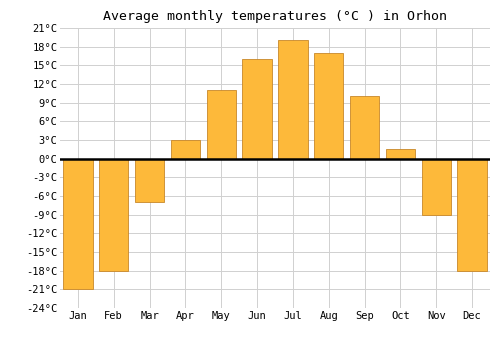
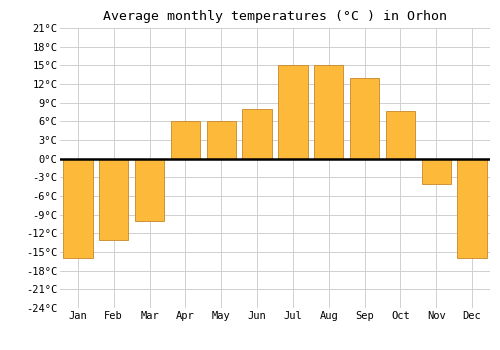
Jan: -21.0°C -> -16.0°C
Feb: -18.0°C -> -13.0°C
Mar: -7.0°C -> -10.0°C
Apr: 3.0°C -> 6.0°C
May: 11.0°C -> 6.0°C
Jun: 16.0°C -> 8.0°C
Jul: 19.0°C -> 15.0°C
Aug: 17.0°C -> 15.0°C
Sep: 10.0°C -> 13.0°C
Oct: 1.5°C -> 7.6°C
Nov: -9.0°C -> -4.0°C
Dec: -18.0°C -> -16.0°C
